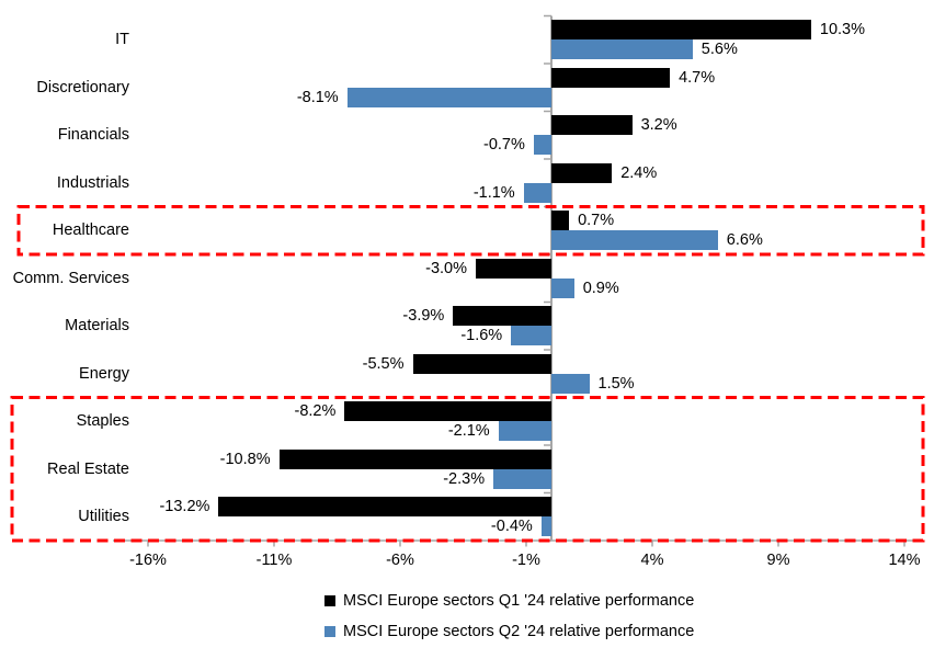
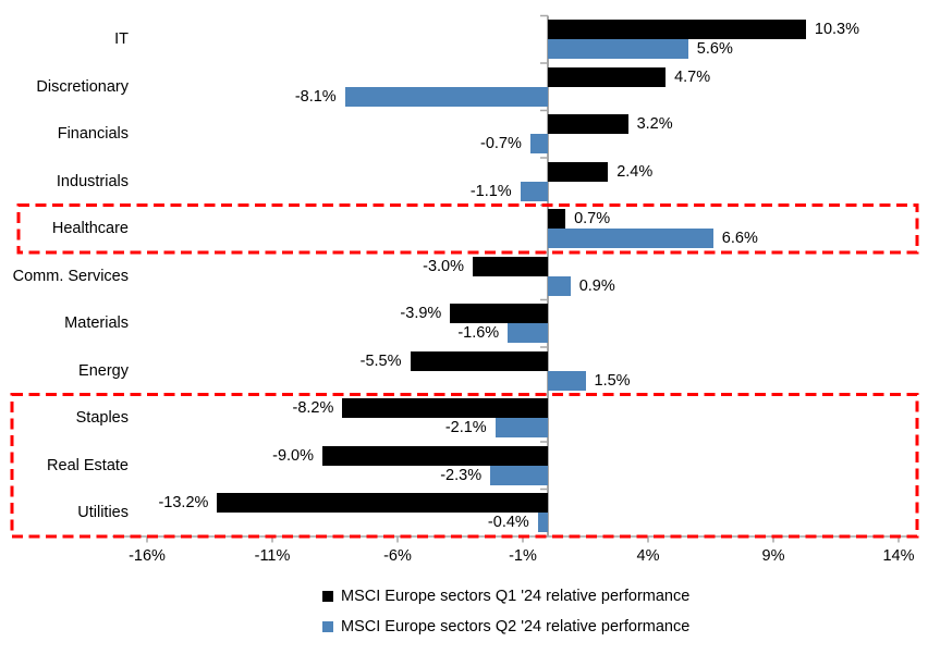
MSCI Europe sectors Q1 '24 relative performance/Real Estate: -10.8% -> -9.0%
